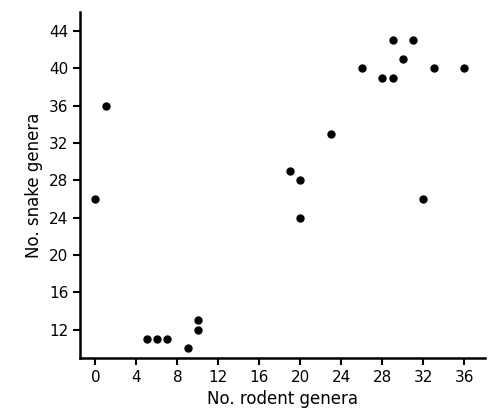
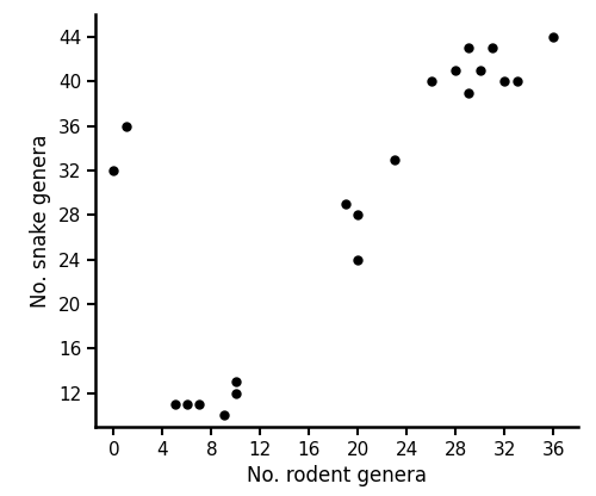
0: 26 -> 32
28: 39 -> 41
32: 26 -> 40
36: 40 -> 44
